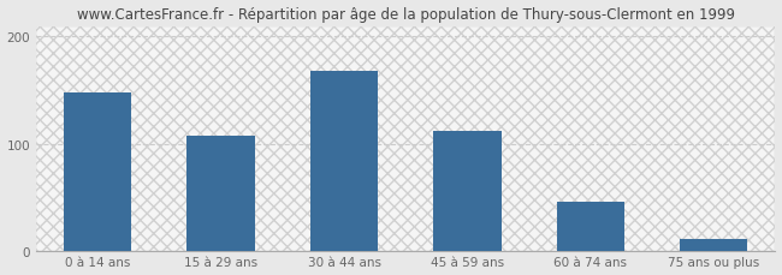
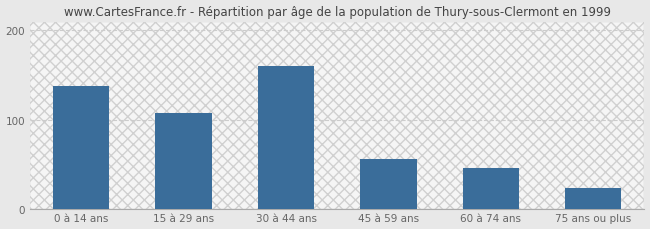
0 à 14 ans: 148 -> 138
30 à 44 ans: 168 -> 160
45 à 59 ans: 112 -> 56
75 ans ou plus: 12 -> 24
